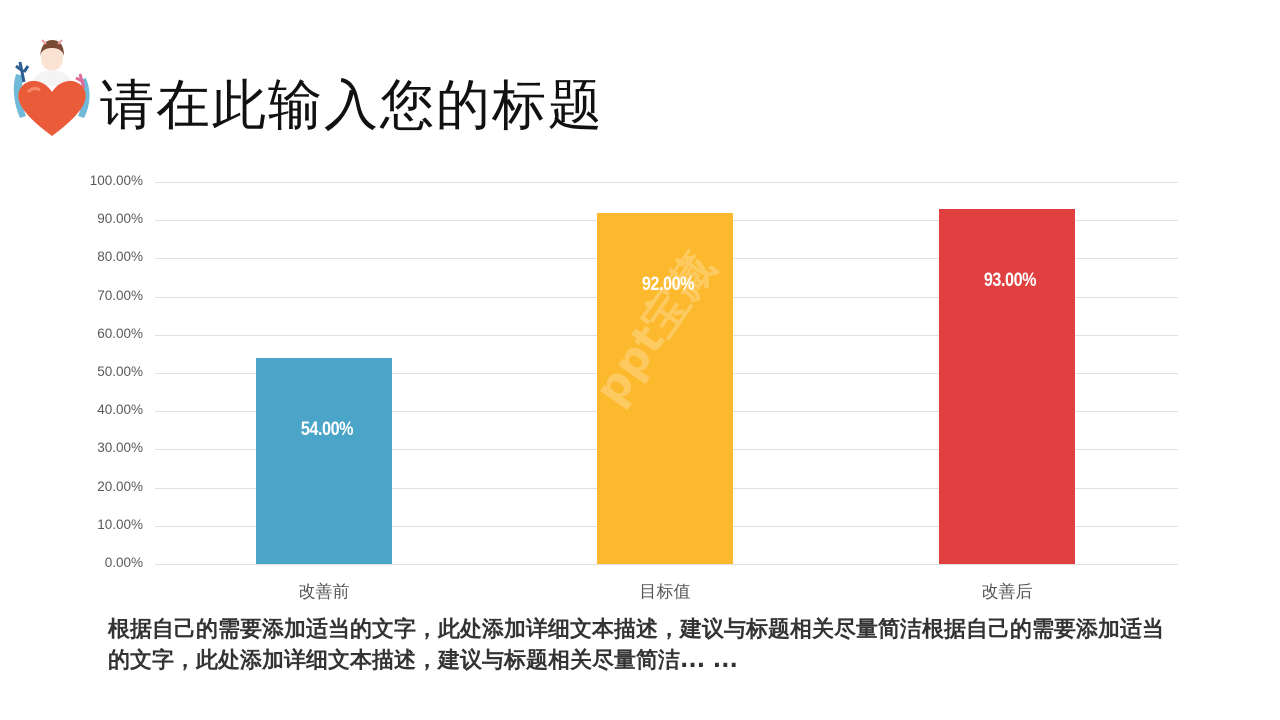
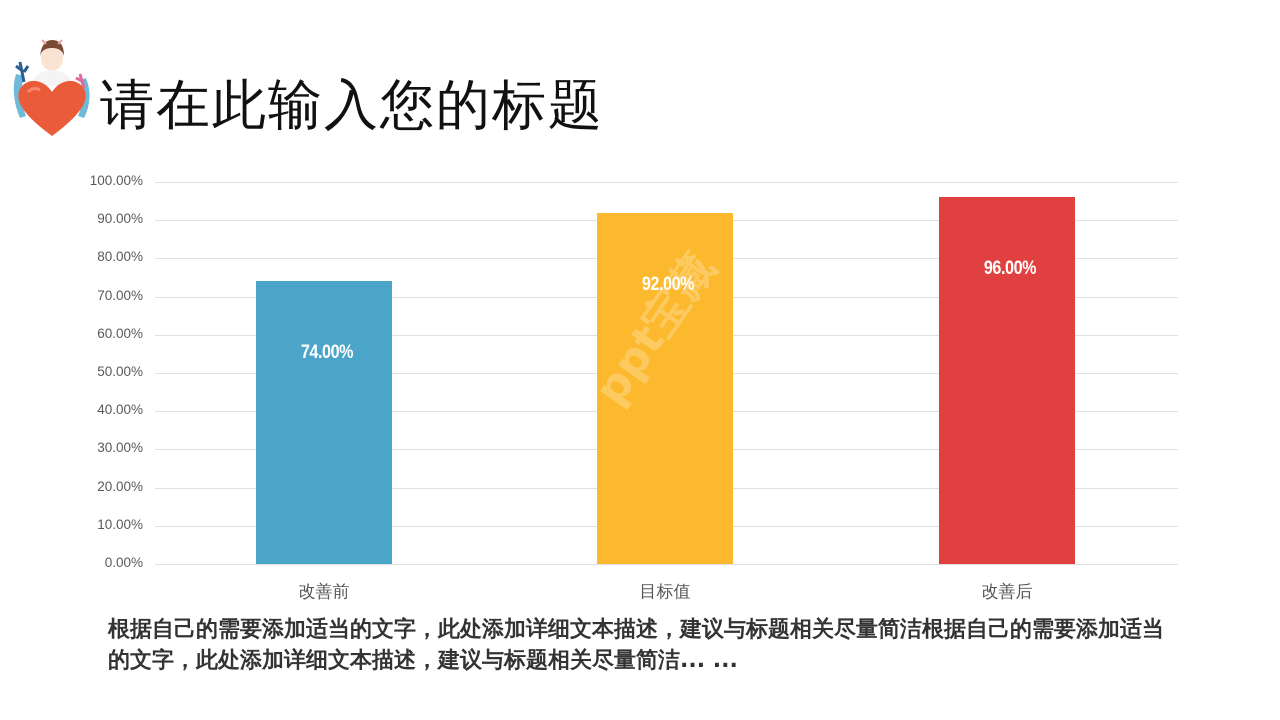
改善前: 54.00% -> 74.00%
改善后: 93.00% -> 96.00%
